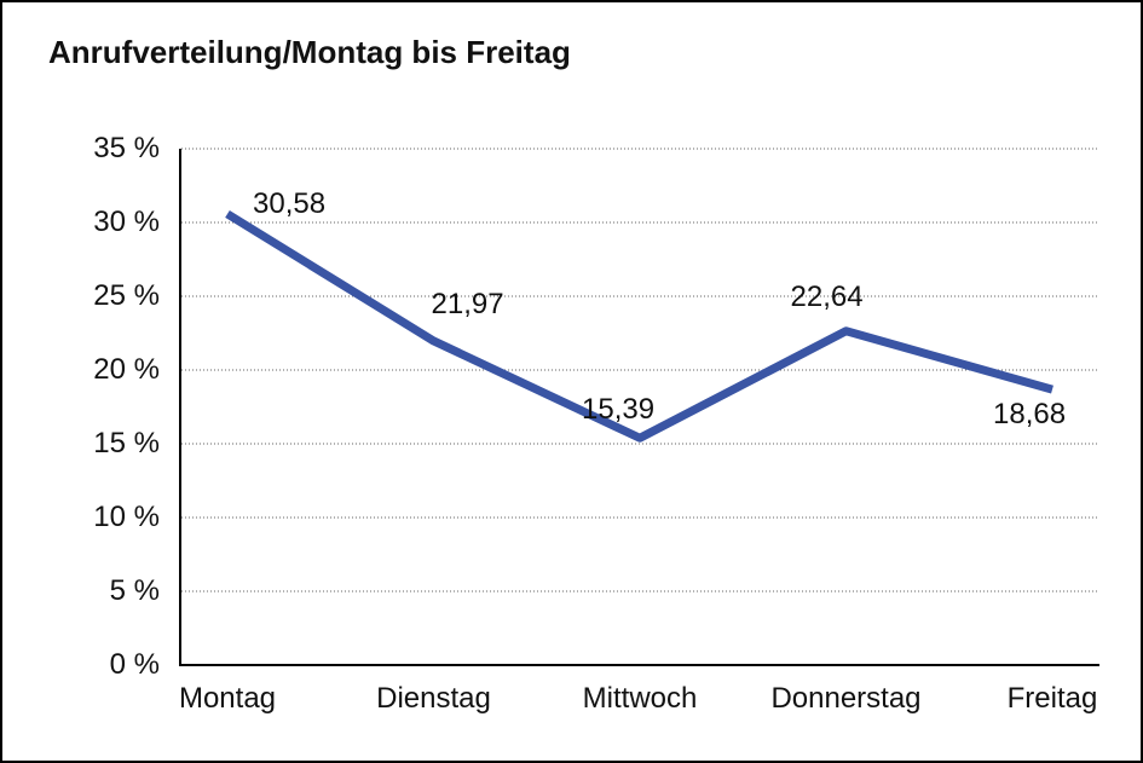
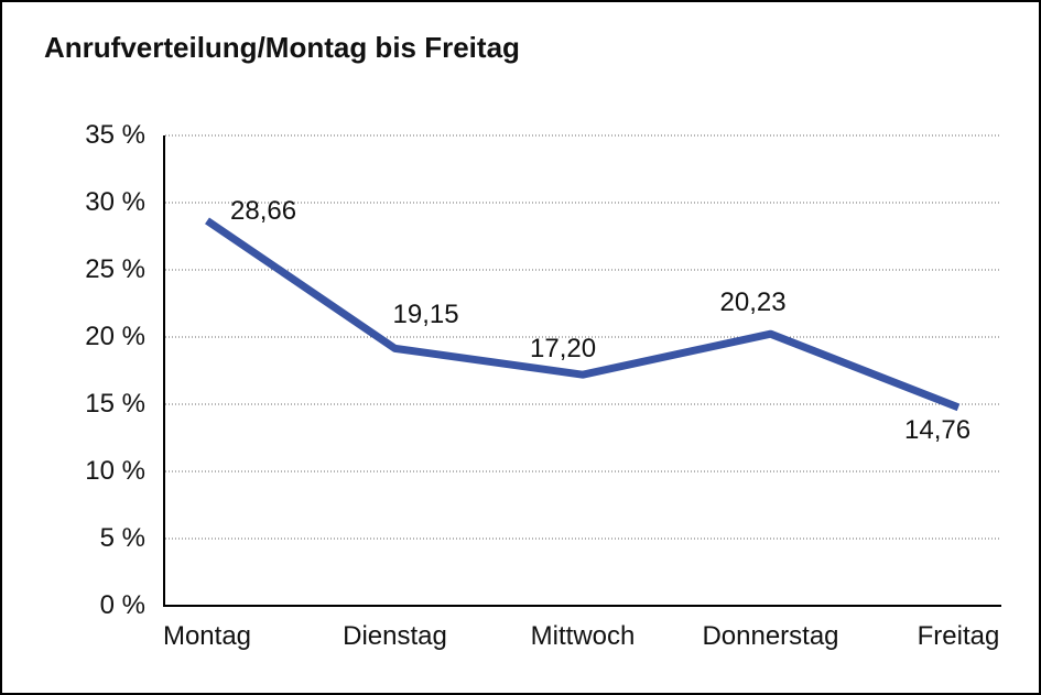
Montag: 30,58 -> 28,66
Dienstag: 21,97 -> 19,15
Mittwoch: 15,39 -> 17,20
Donnerstag: 22,64 -> 20,23
Freitag: 18,68 -> 14,76
